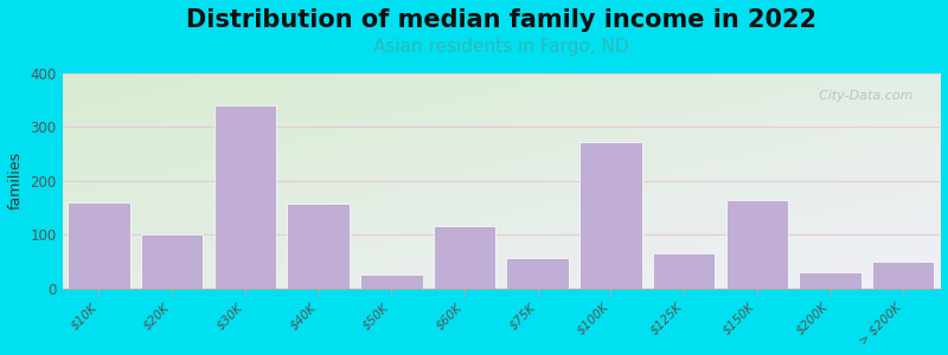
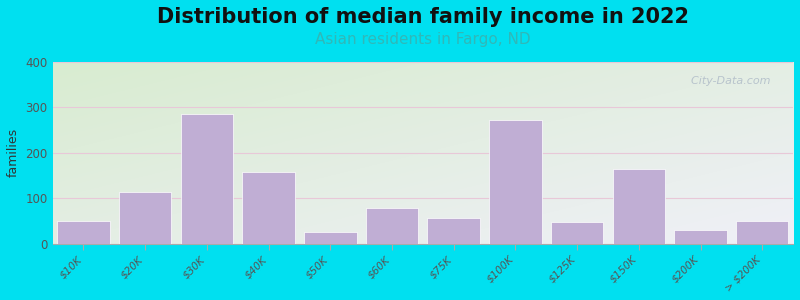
$10K: 160 -> 50
$20K: 100 -> 113
$30K: 340 -> 285
$60K: 115 -> 78
$125K: 65 -> 47
